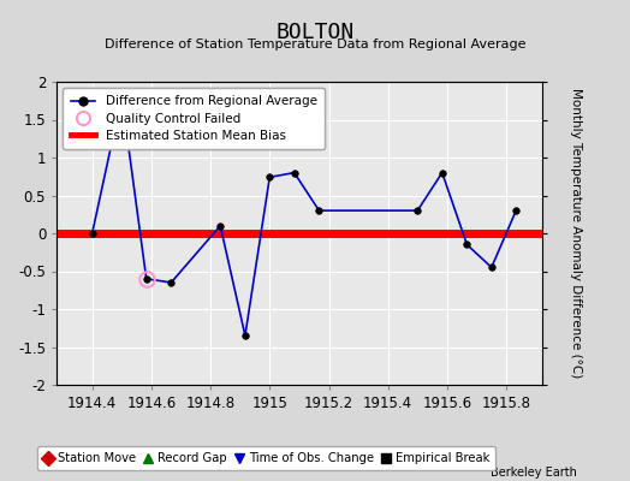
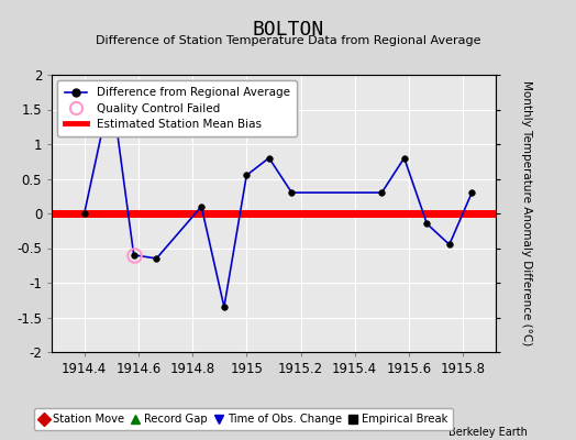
1915: 0.74 -> 0.55
